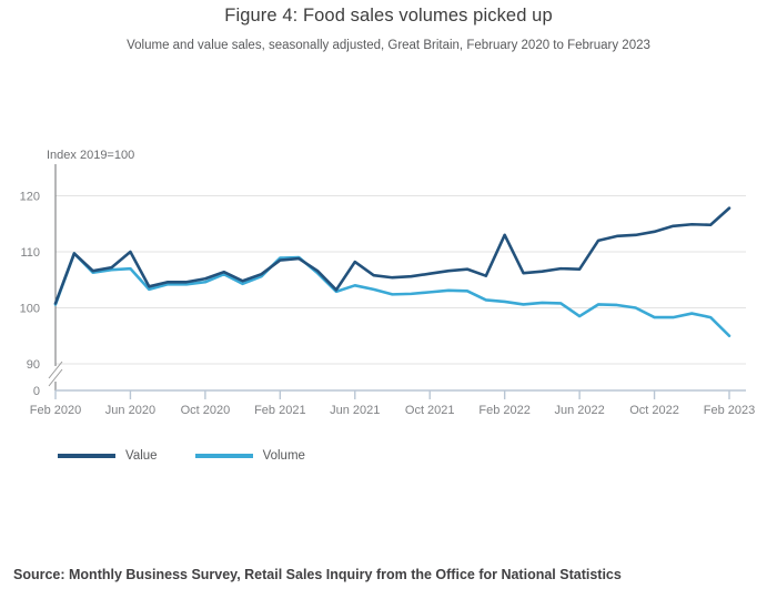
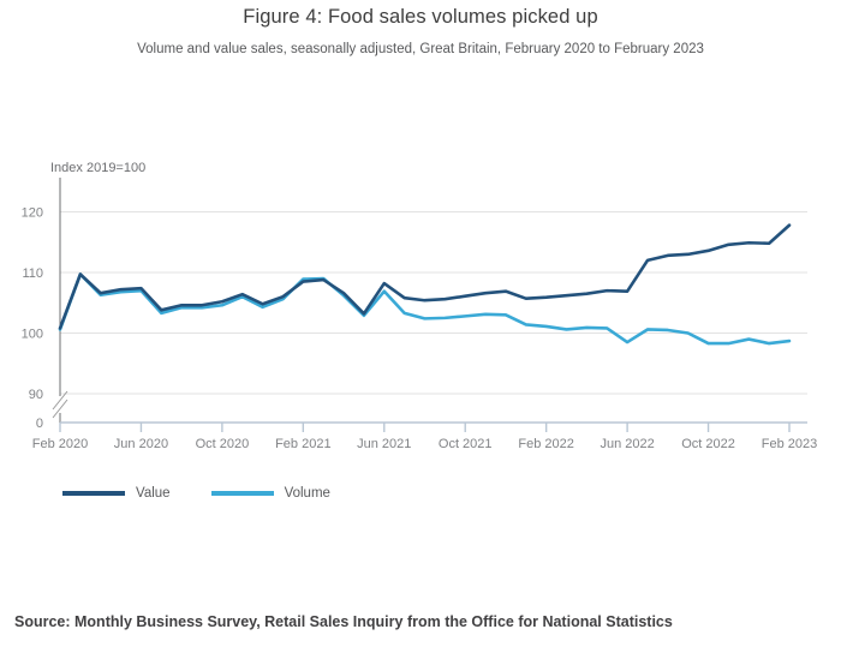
Value/Jun 2020: 110 -> 107
Volume/Jun 2021: 104 -> 107
Value/Feb 2022: 113 -> 106
Volume/Feb 2023: 95 -> 99
